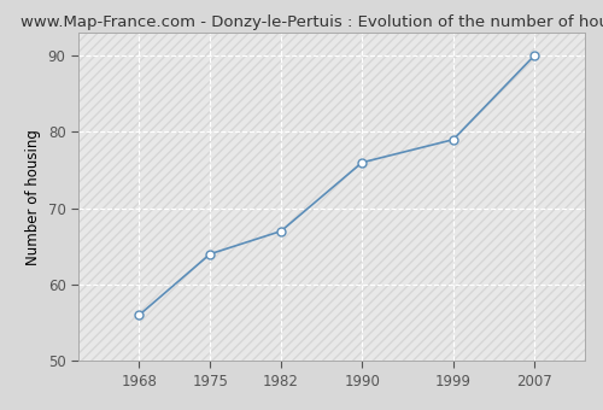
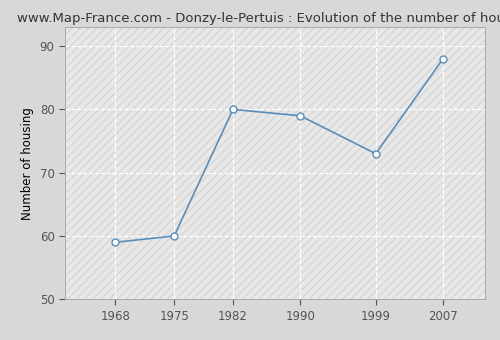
1968: 56 -> 59
1975: 64 -> 60
1982: 67 -> 80
1990: 76 -> 79
1999: 79 -> 73
2007: 90 -> 88
